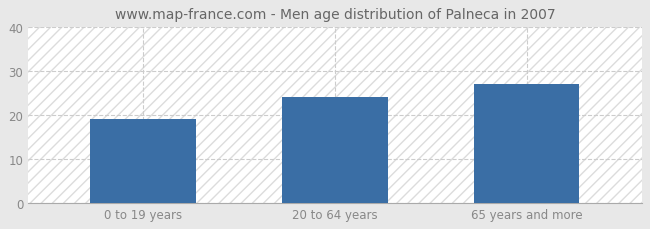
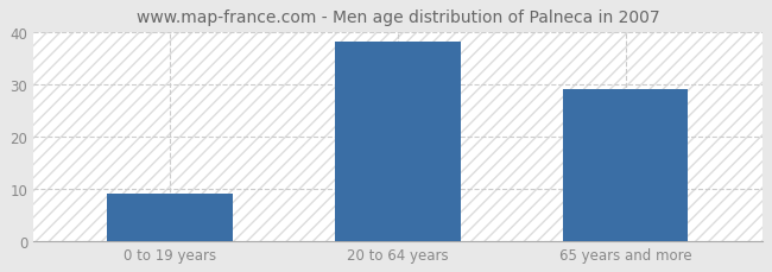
0 to 19 years: 19 -> 9
20 to 64 years: 24 -> 38
65 years and more: 27 -> 29
